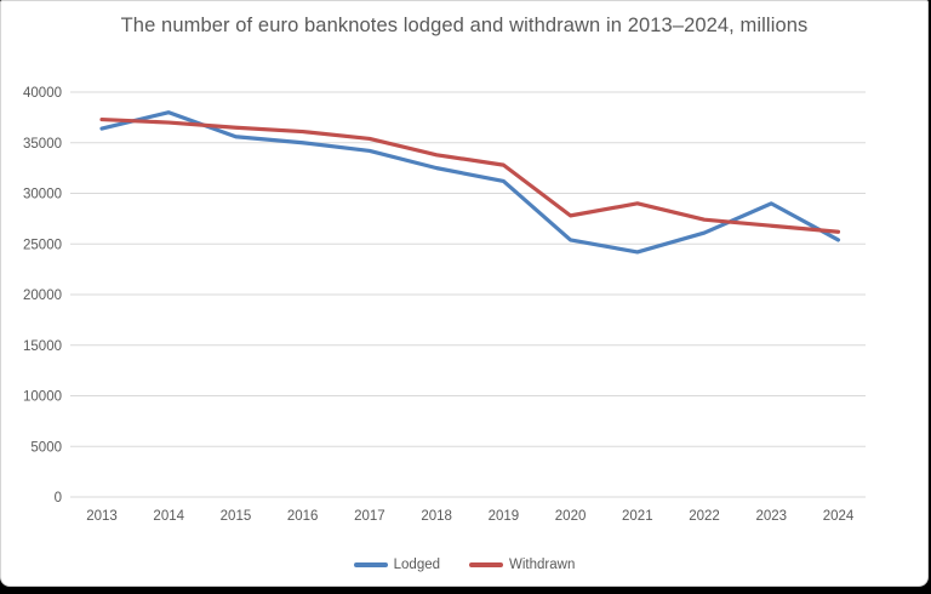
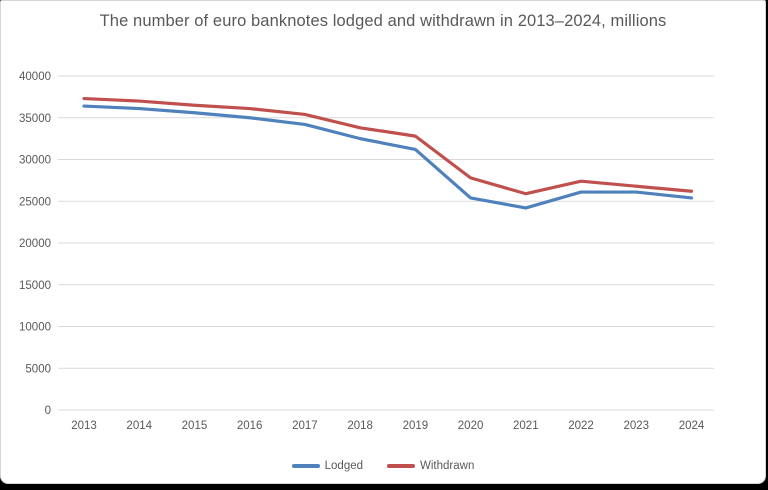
Lodged/2014: 38000 -> 36000
Withdrawn/2021: 29000 -> 26000
Lodged/2023: 29000 -> 26000
